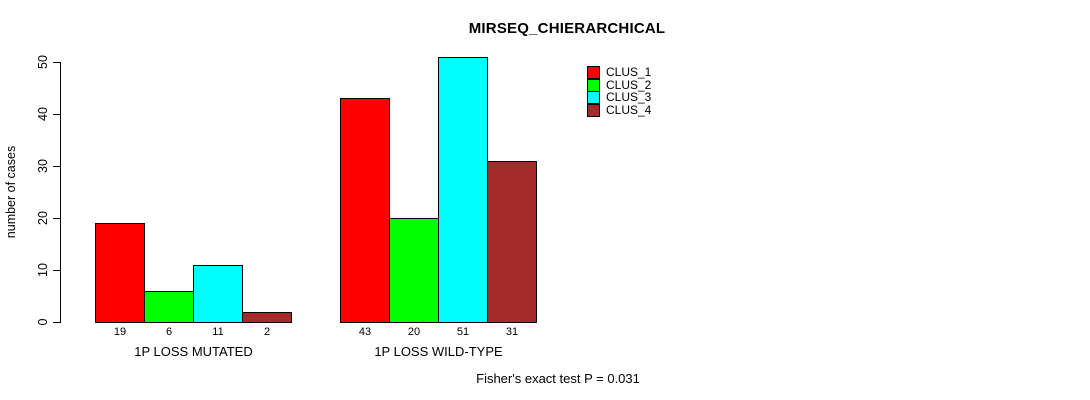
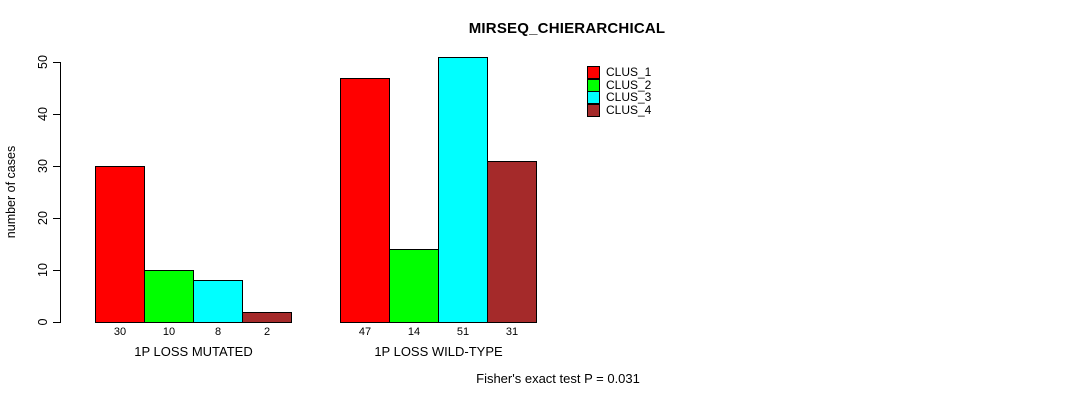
CLUS_1/1P LOSS MUTATED: 19 -> 30
CLUS_2/1P LOSS MUTATED: 6 -> 10
CLUS_3/1P LOSS MUTATED: 11 -> 8
CLUS_1/1P LOSS WILD-TYPE: 43 -> 47
CLUS_2/1P LOSS WILD-TYPE: 20 -> 14
